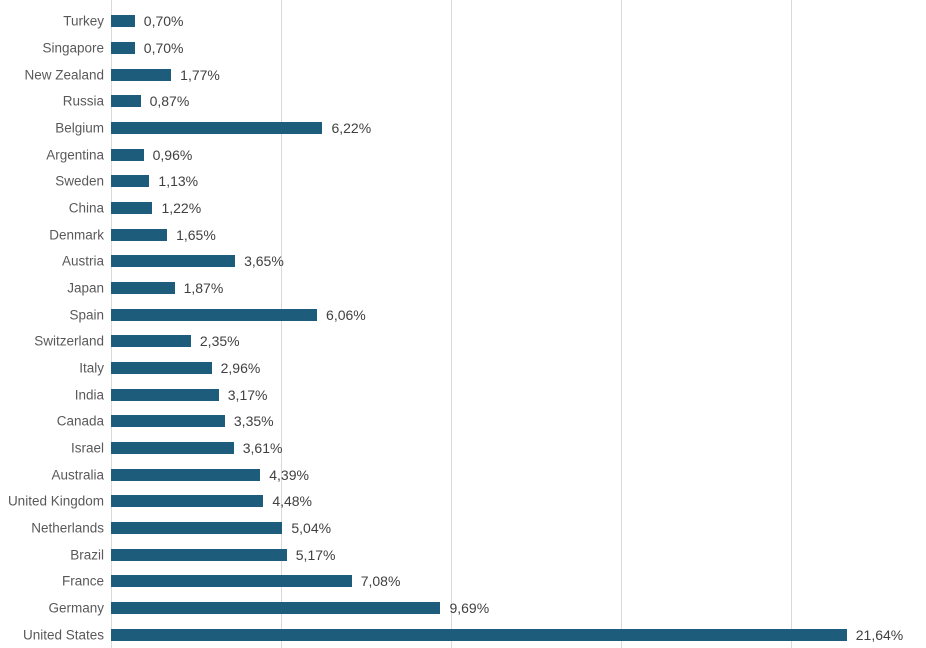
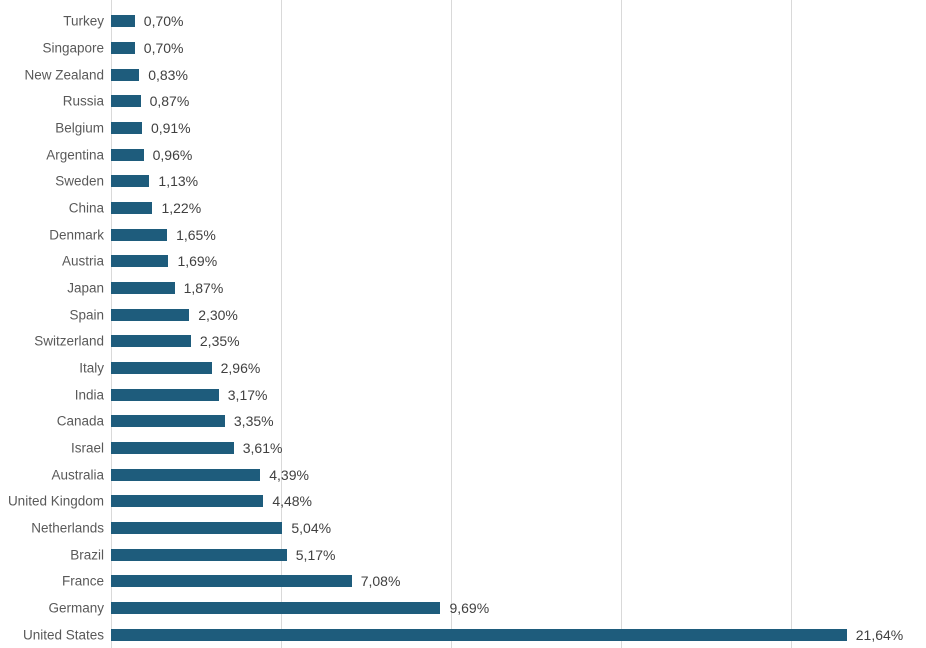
New Zealand: 1,77% -> 0,83%
Belgium: 6,22% -> 0,91%
Austria: 3,65% -> 1,69%
Spain: 6,06% -> 2,30%
